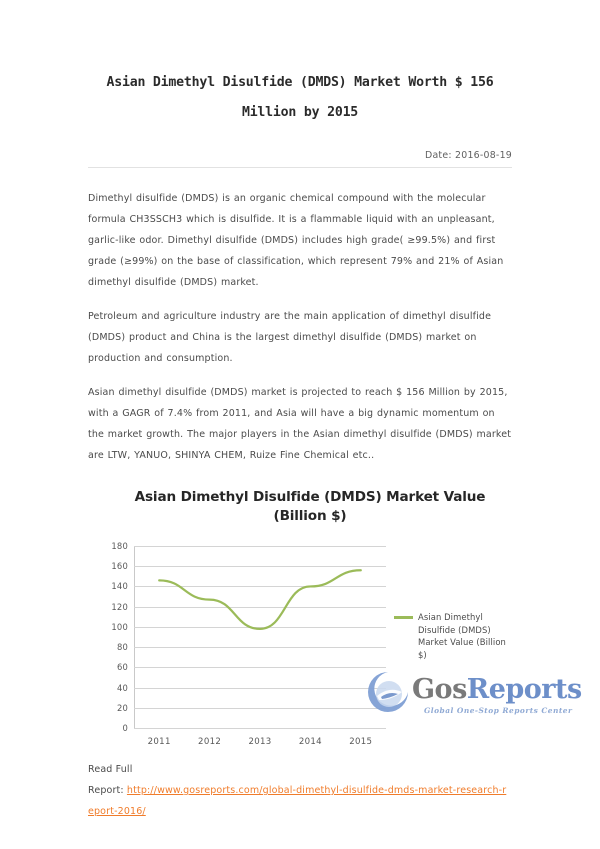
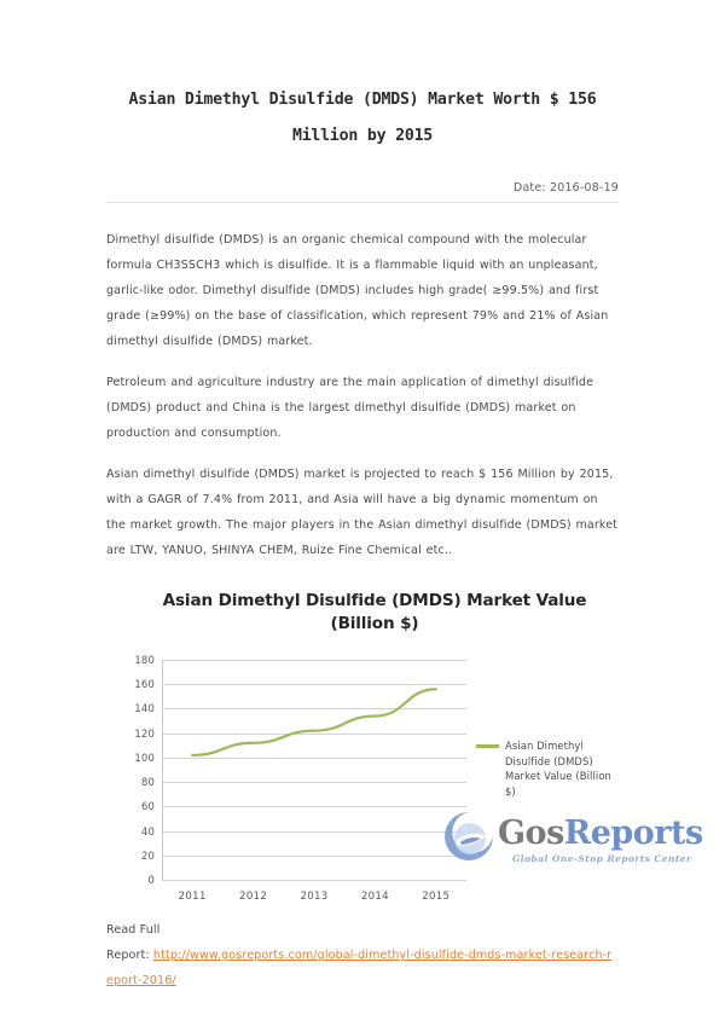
2011: 146 -> 102
2012: 127 -> 112
2013: 98 -> 122
2014: 140 -> 134
